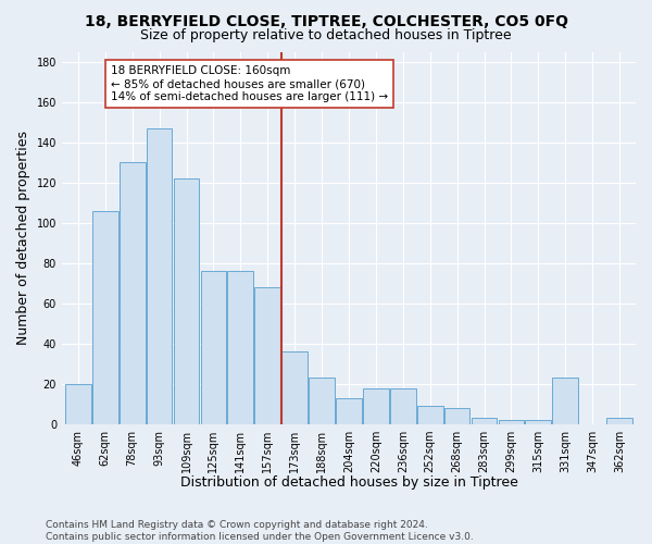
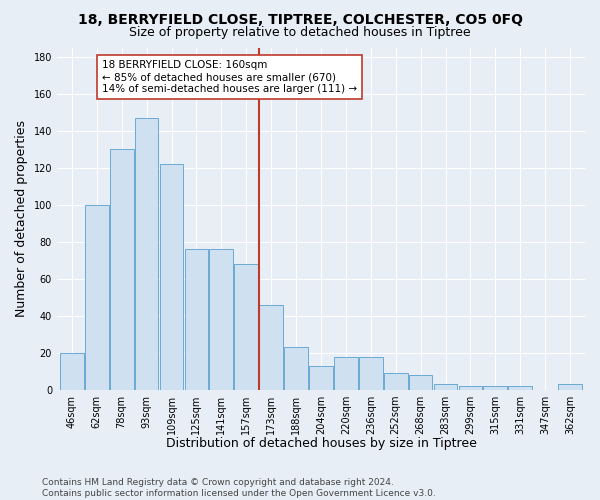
62sqm: 106 -> 100
173sqm: 36 -> 46
331sqm: 23 -> 2
